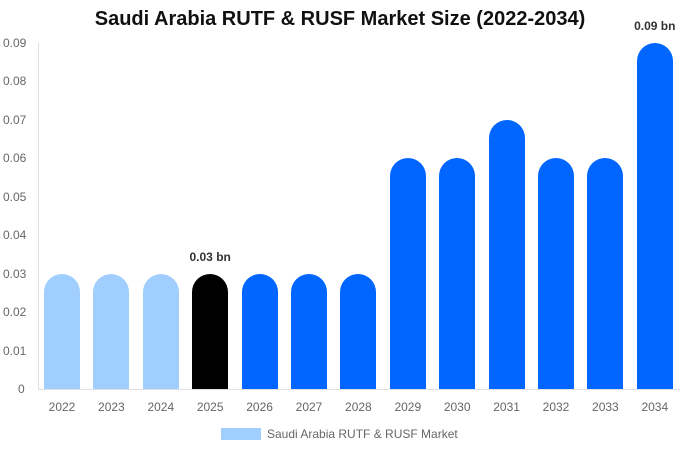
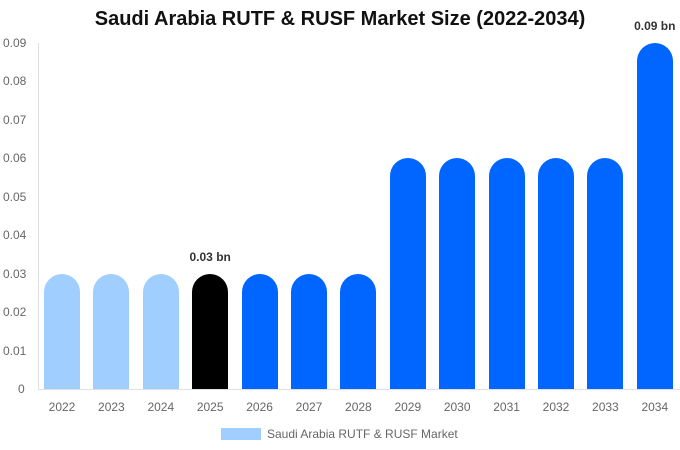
2031: 0.07 -> 0.06
